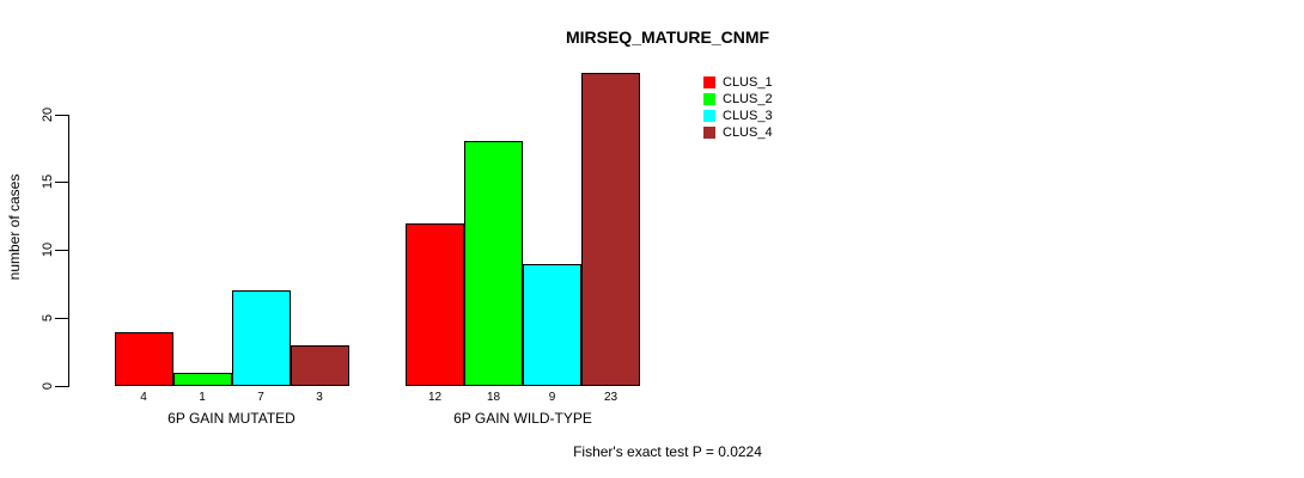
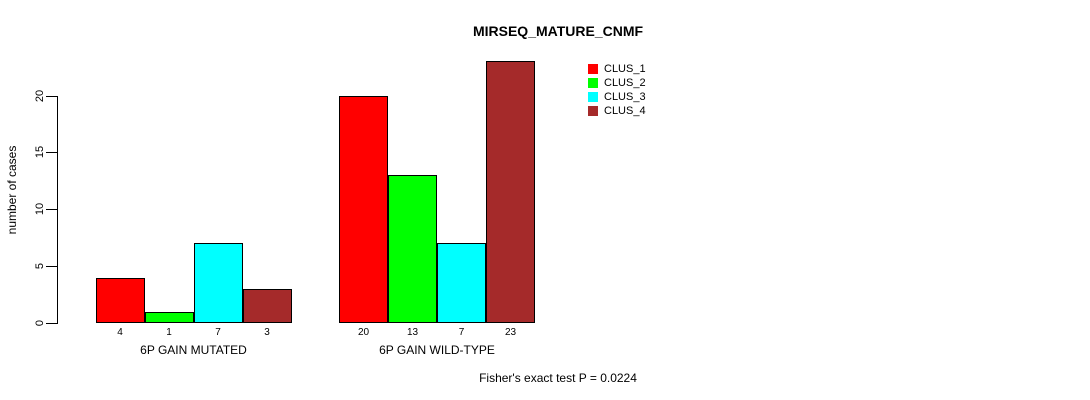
CLUS_1/6P GAIN WILD-TYPE: 12 -> 20
CLUS_2/6P GAIN WILD-TYPE: 18 -> 13
CLUS_3/6P GAIN WILD-TYPE: 9 -> 7
